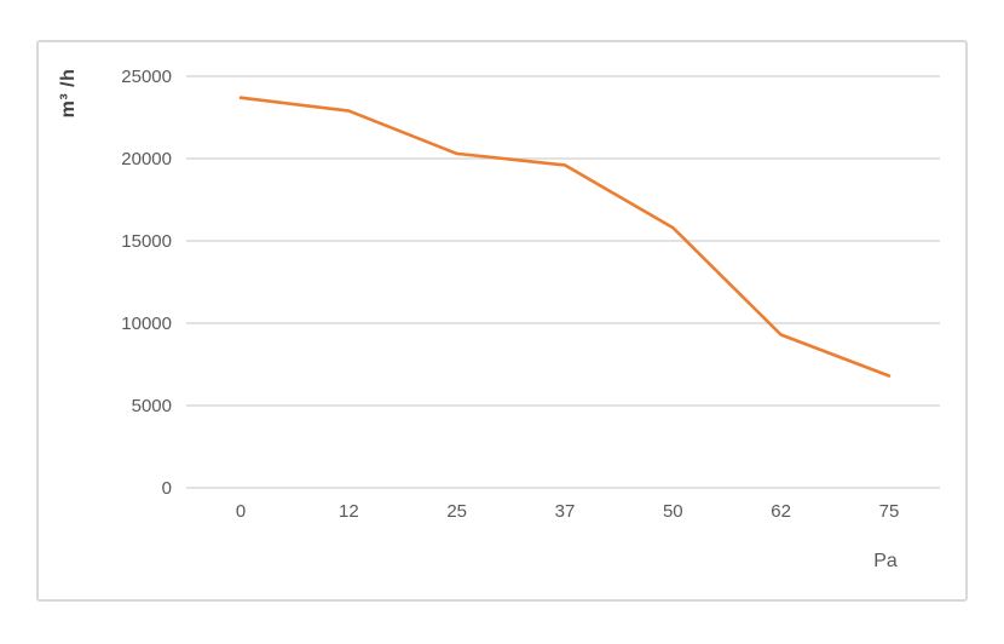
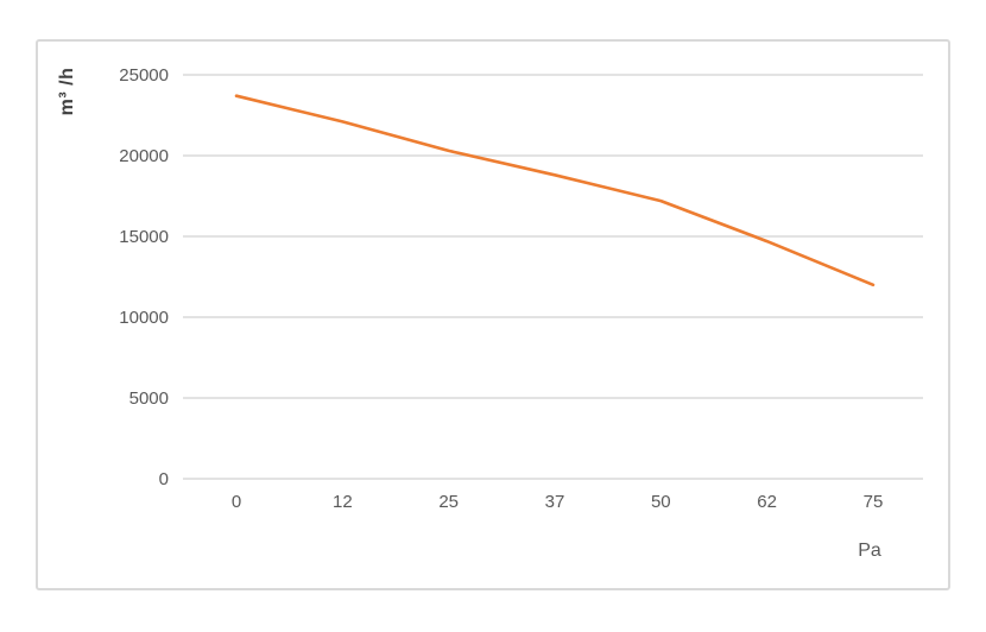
12: 22900 -> 22100
37: 19600 -> 18800
50: 15800 -> 17200
62: 9300 -> 14700
75: 6800 -> 12000
